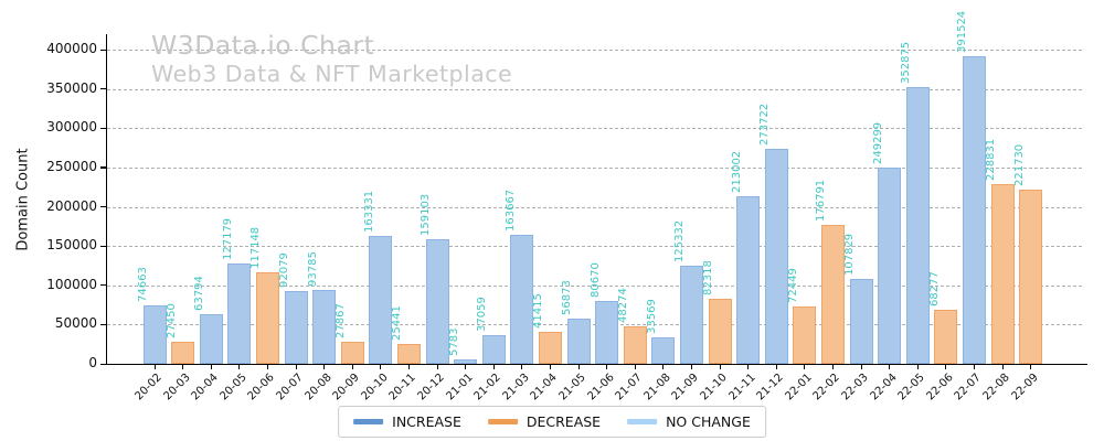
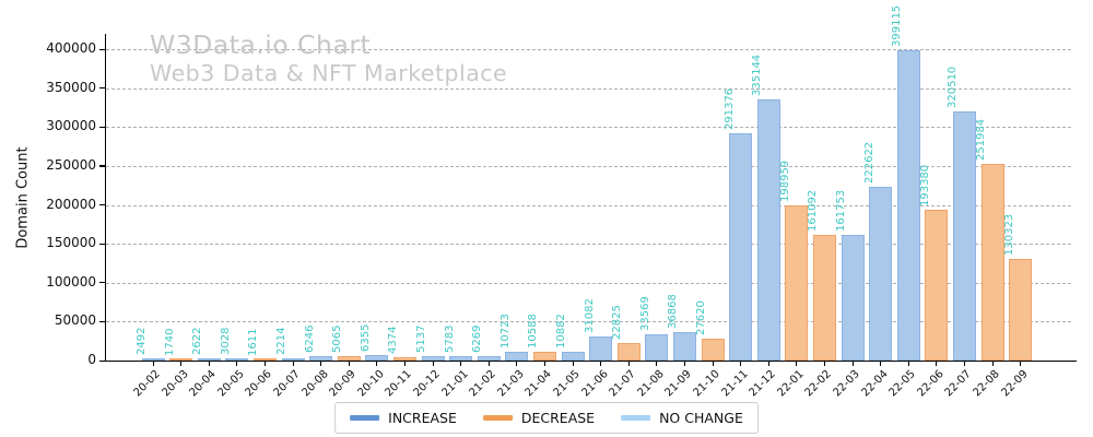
20-02: 74663 -> 2492
20-03: 27450 -> 1740
20-04: 63794 -> 2622
20-05: 127179 -> 3028
20-06: 117148 -> 1611
20-07: 92079 -> 2214
20-08: 93785 -> 6246
20-09: 27867 -> 5065
20-10: 163331 -> 6355
20-11: 25441 -> 4374
20-12: 159103 -> 5137
21-02: 37059 -> 6269
21-03: 163667 -> 10723
21-04: 41415 -> 10588
21-05: 56873 -> 10882
21-06: 80670 -> 31082
21-07: 48274 -> 22825
21-09: 125332 -> 36868
21-10: 82318 -> 27620
21-11: 213002 -> 291376
21-12: 273722 -> 335144
22-01: 72449 -> 198959
22-02: 176791 -> 161092
22-03: 107829 -> 161753
22-04: 249299 -> 222622
22-05: 352875 -> 399115
22-06: 68277 -> 193380
22-07: 391524 -> 320510
22-08: 228831 -> 251984
22-09: 221730 -> 130323
